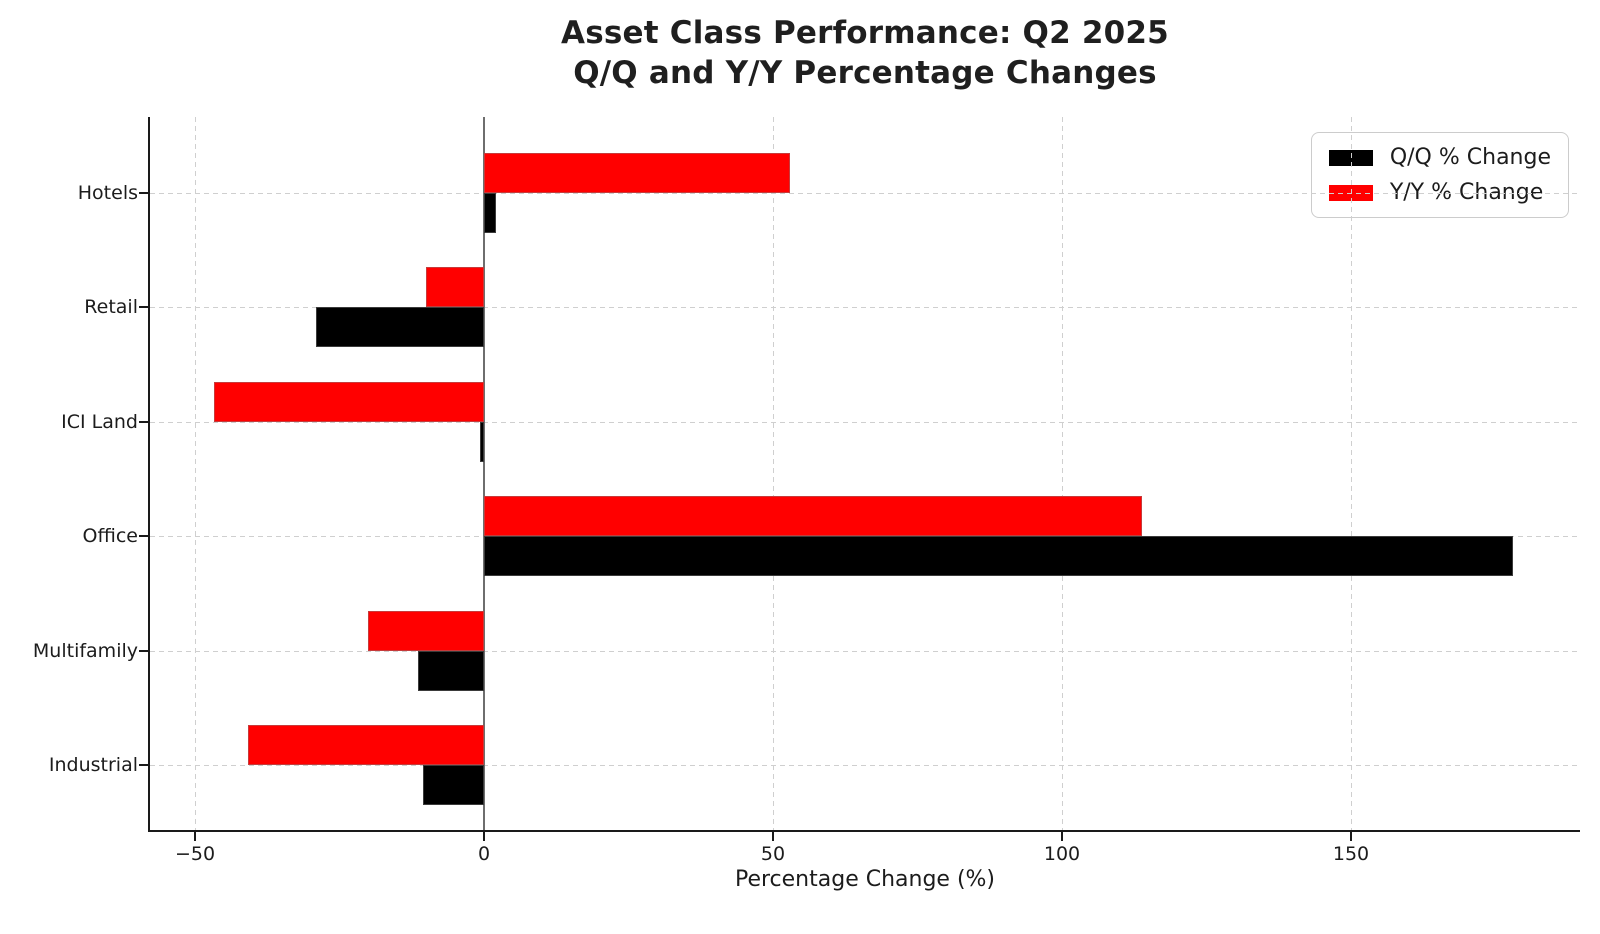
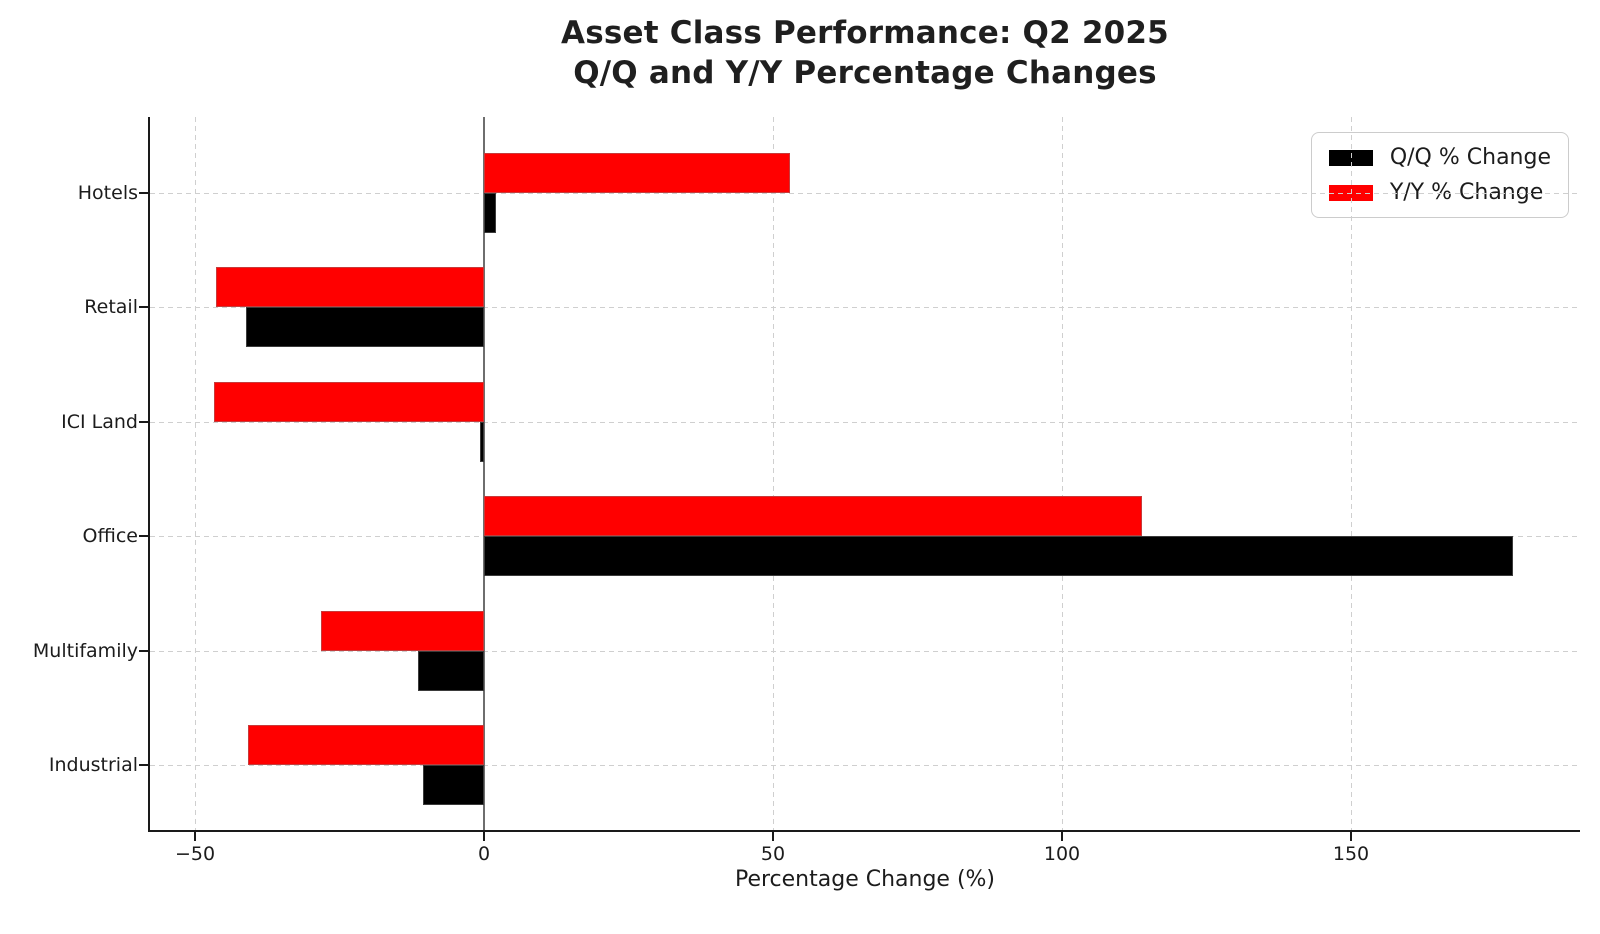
Q/Q % Change/Retail: -29 -> -41
Y/Y % Change/Retail: -10 -> -46
Y/Y % Change/Multifamily: -20 -> -28
